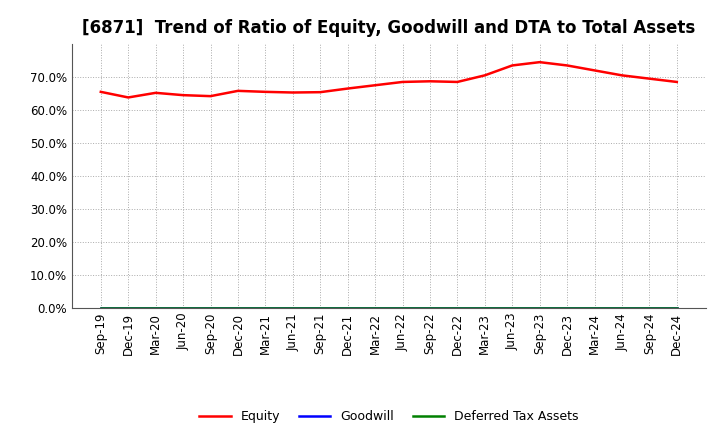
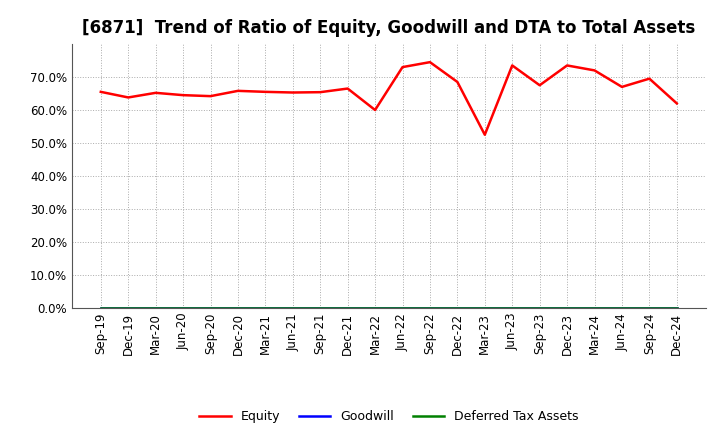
Equity/Mar-22: 67.5% -> 60.0%
Equity/Jun-22: 68.5% -> 73.0%
Equity/Sep-22: 68.7% -> 74.5%
Equity/Mar-23: 70.5% -> 52.5%
Equity/Sep-23: 74.5% -> 67.5%
Equity/Jun-24: 70.5% -> 67.0%
Equity/Dec-24: 68.5% -> 62.0%
